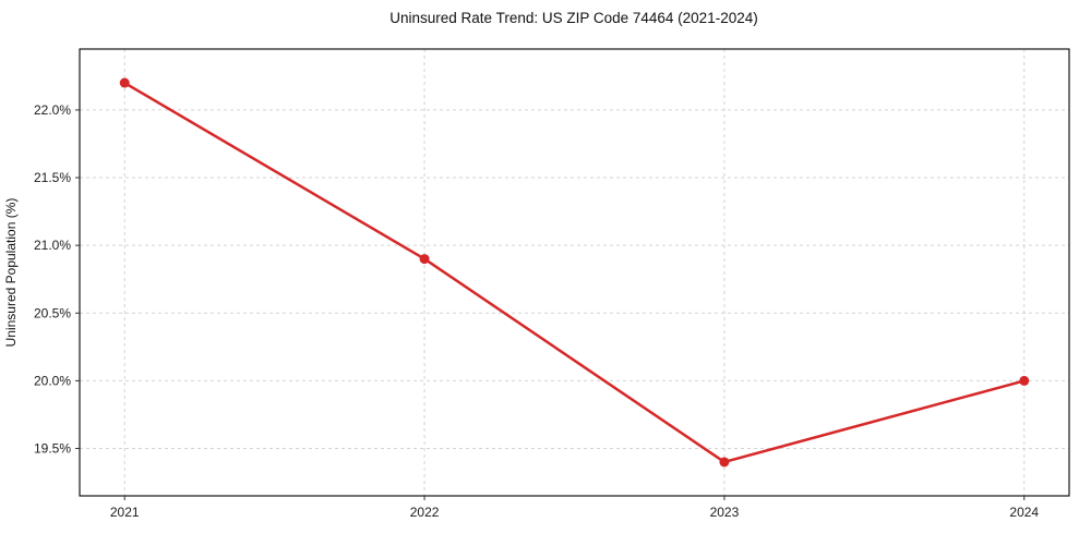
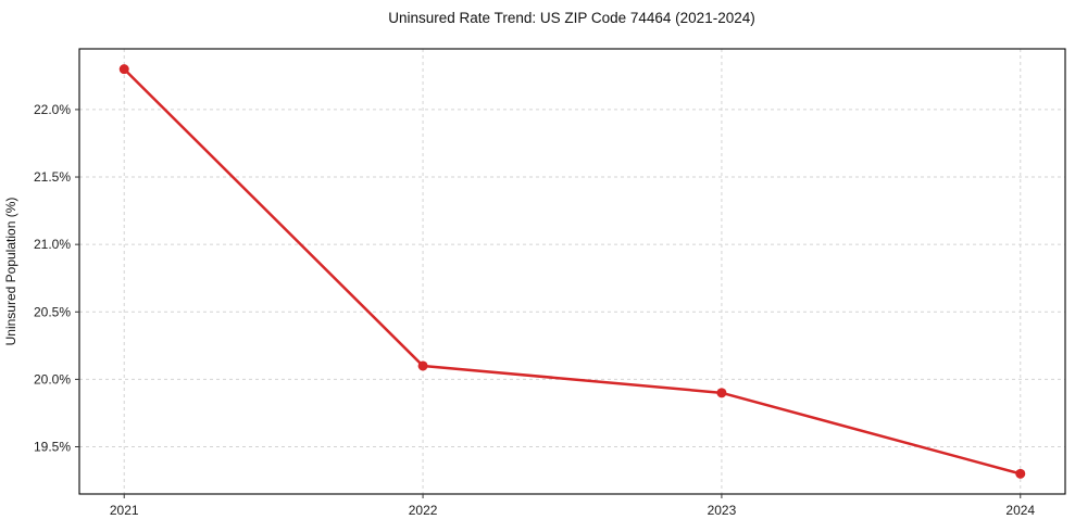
2021: 22.2% -> 22.3%
2022: 20.9% -> 20.1%
2023: 19.4% -> 19.9%
2024: 20.0% -> 19.3%
